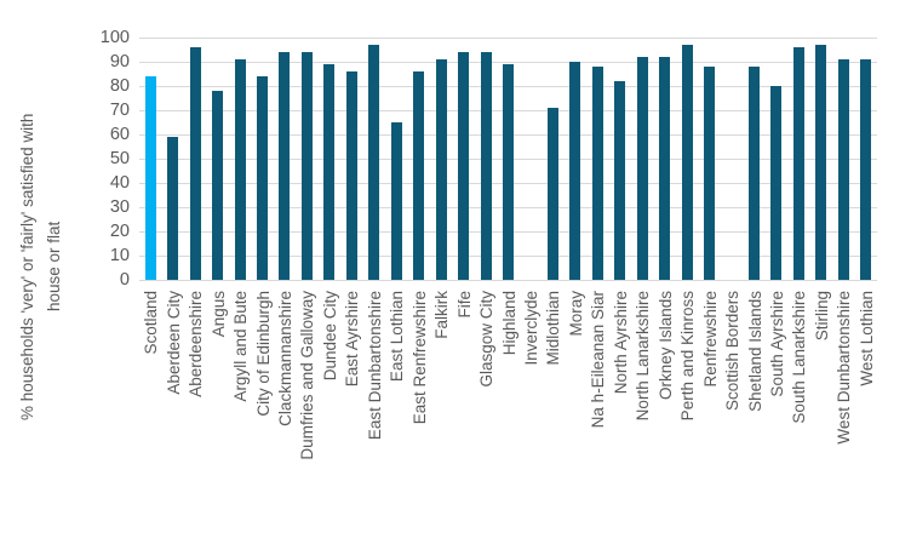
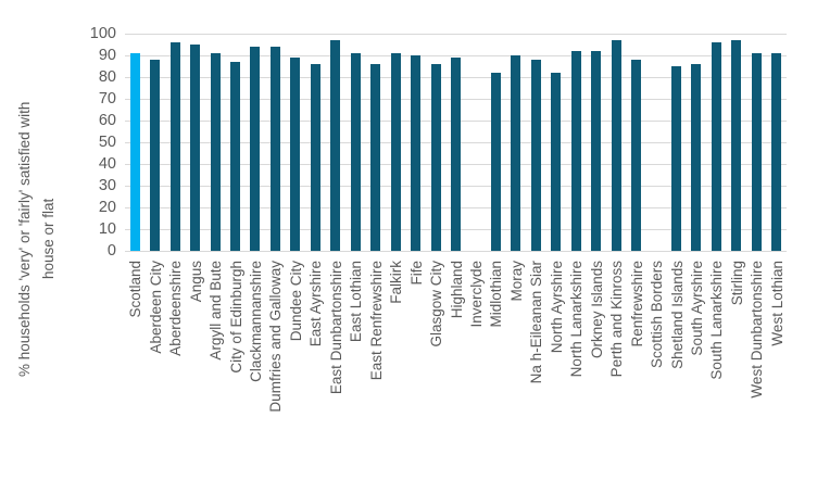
Scotland: 84 -> 91
Aberdeen City: 59 -> 88
Angus: 78 -> 95
City of Edinburgh: 84 -> 87
East Lothian: 65 -> 91
Fife: 94 -> 90
Glasgow City: 94 -> 86
Midlothian: 71 -> 82
Shetland Islands: 88 -> 85
South Ayrshire: 80 -> 86
